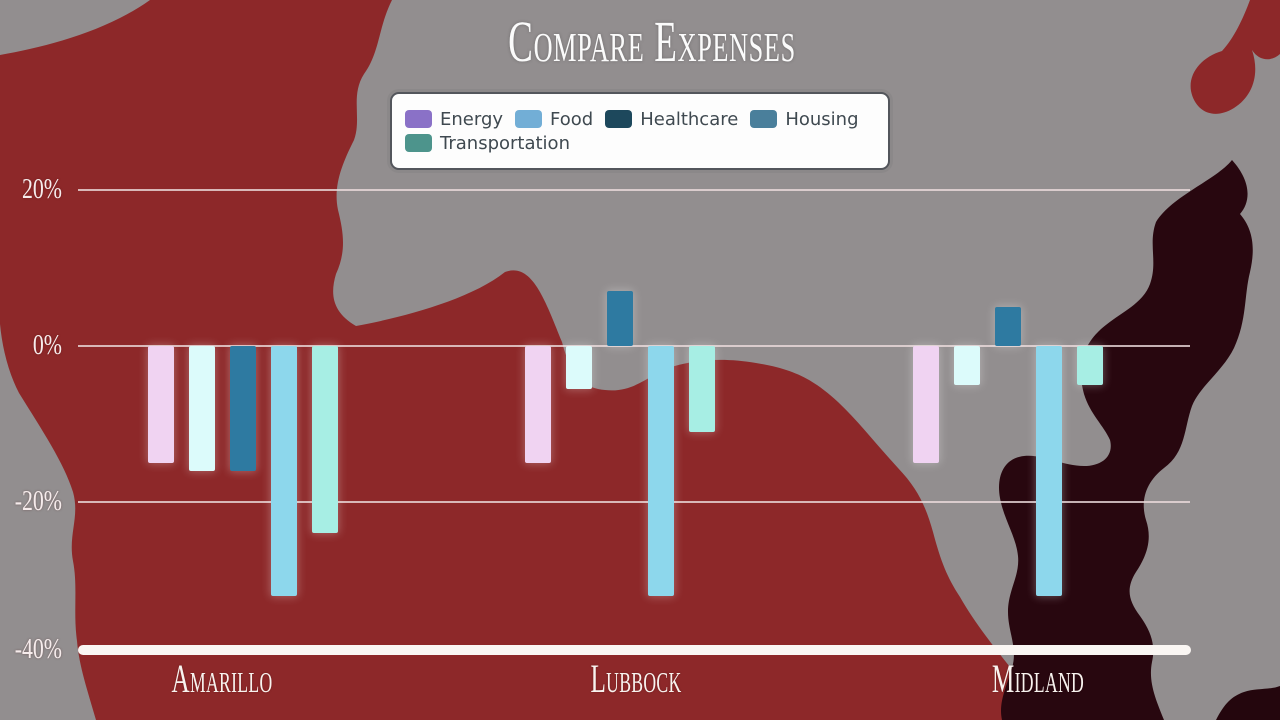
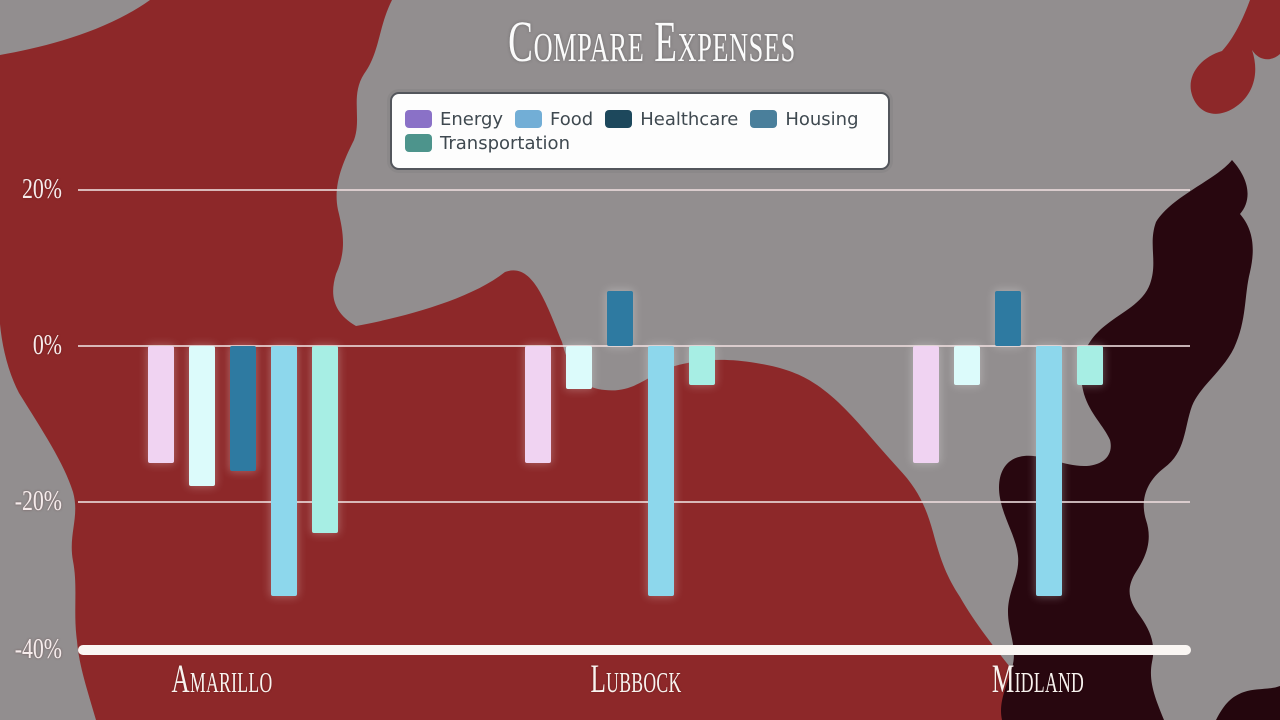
Food/Amarillo: -16% -> -18%
Transportation/Lubbock: -11% -> -5%
Healthcare/Midland: 5% -> 7%
